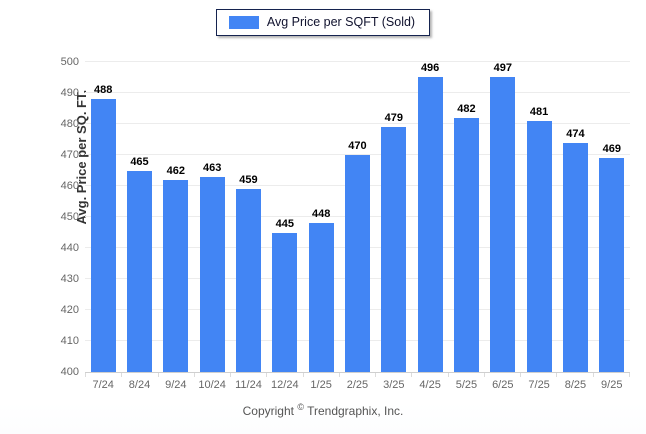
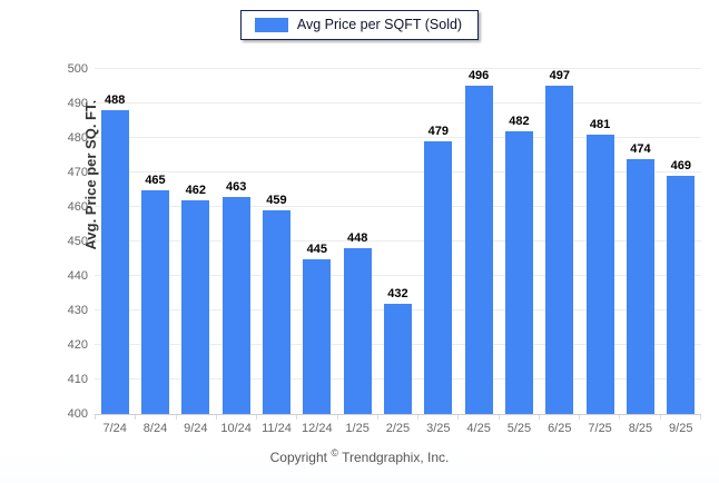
2/25: 470 -> 432
